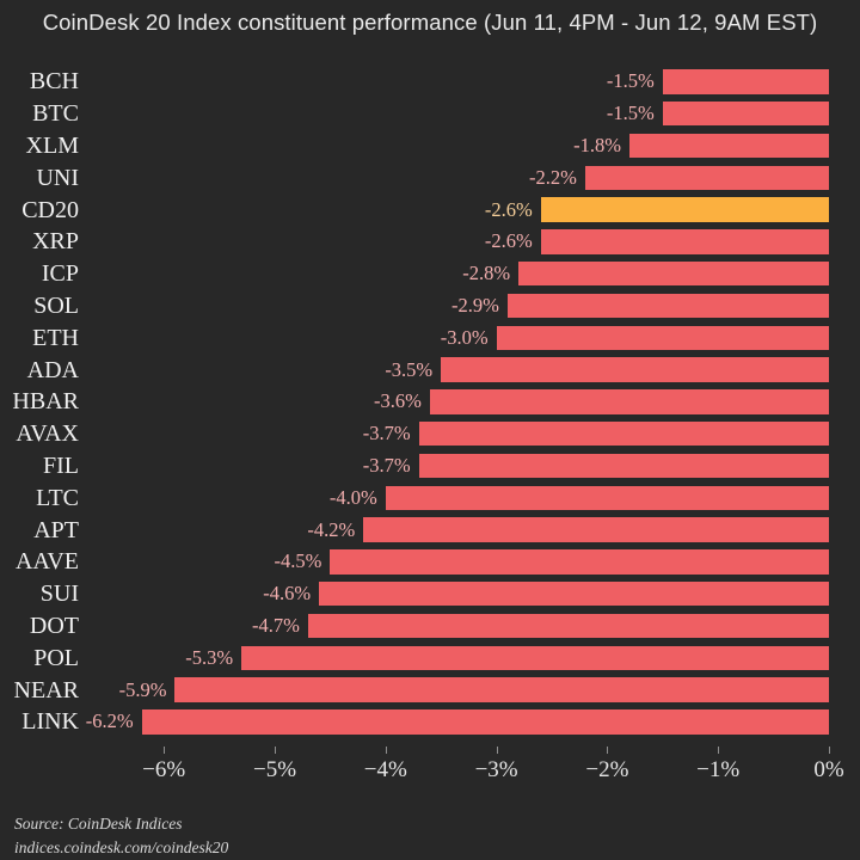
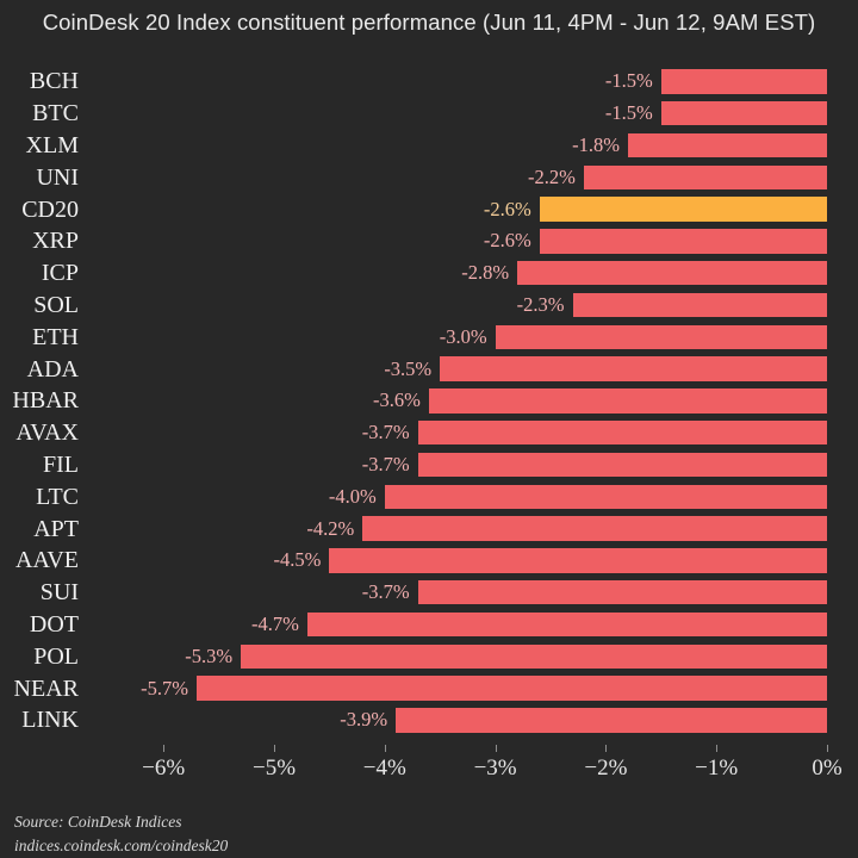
SOL: -2.9% -> -2.3%
SUI: -4.6% -> -3.7%
NEAR: -5.9% -> -5.7%
LINK: -6.2% -> -3.9%
